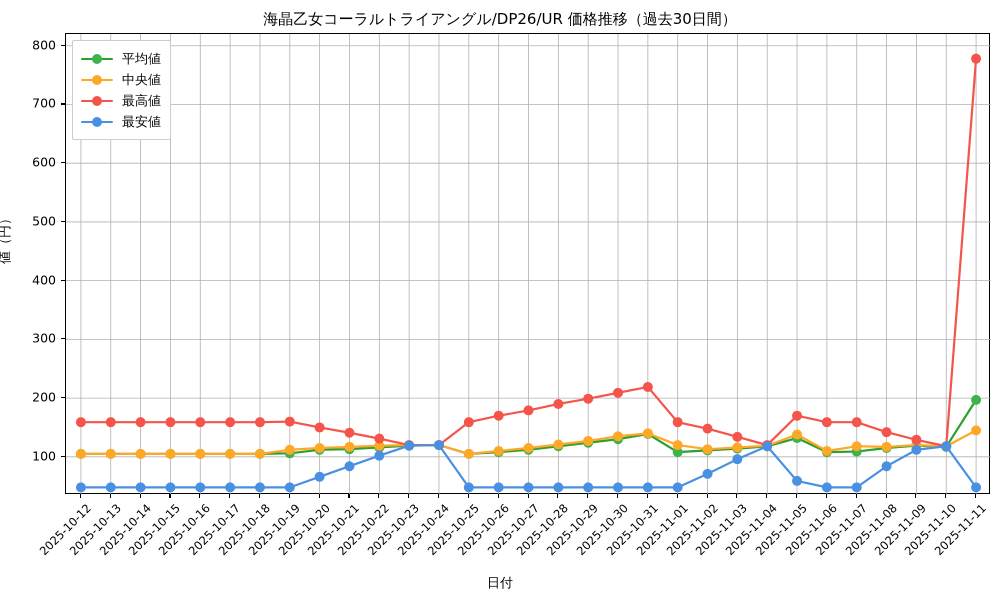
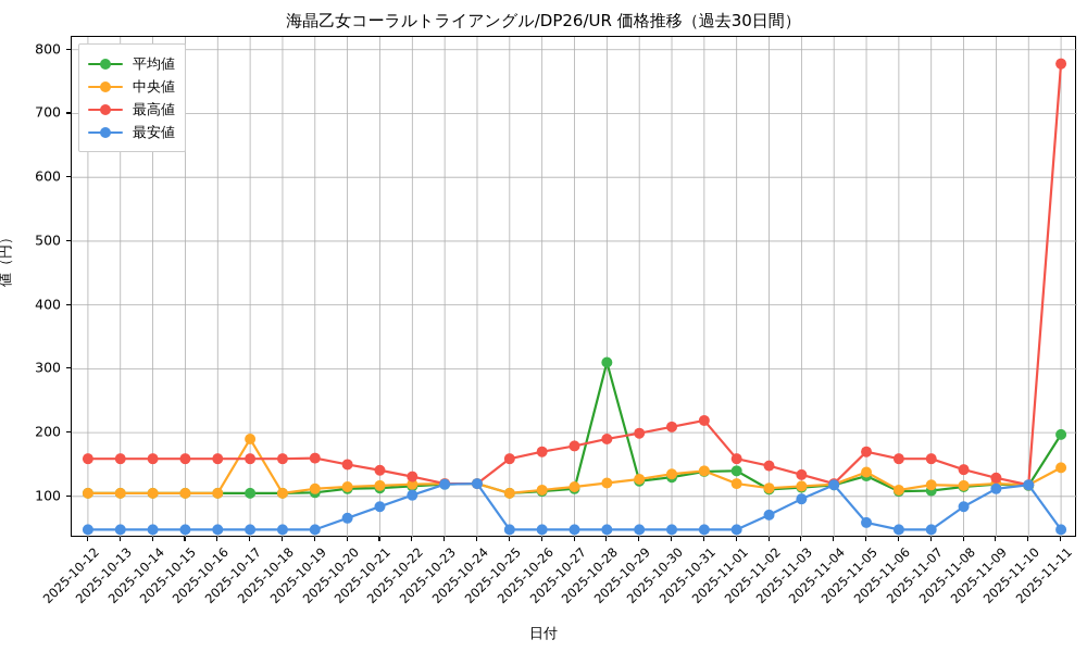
中央値/2025-10-17: 100 -> 190
平均値/2025-10-28: 120 -> 310
平均値/2025-11-01: 110 -> 140
